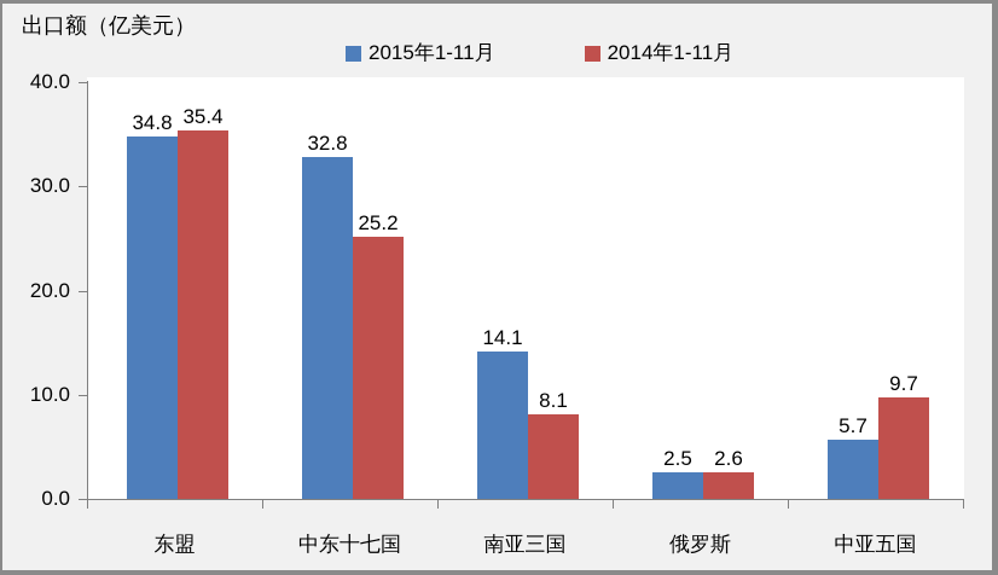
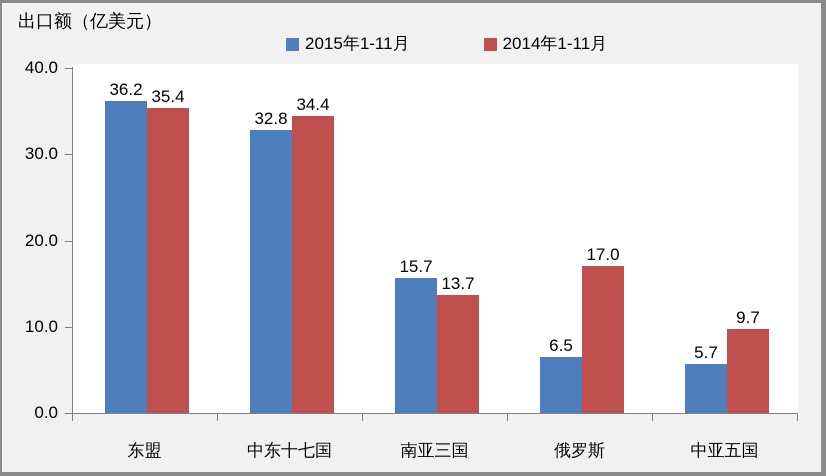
2015年1-11月/东盟: 34.8 -> 36.2
2014年1-11月/中东十七国: 25.2 -> 34.4
2015年1-11月/南亚三国: 14.1 -> 15.7
2014年1-11月/南亚三国: 8.1 -> 13.7
2015年1-11月/俄罗斯: 2.5 -> 6.5
2014年1-11月/俄罗斯: 2.6 -> 17.0
